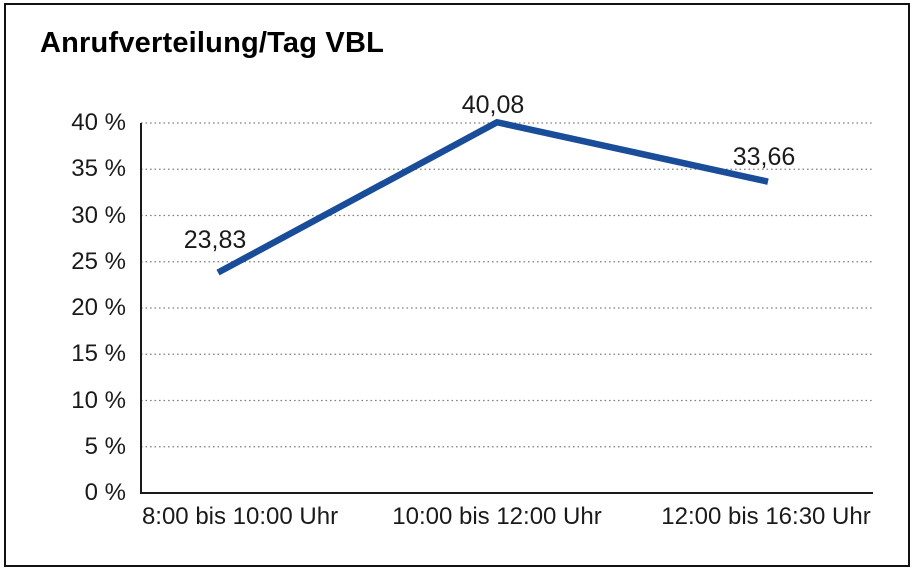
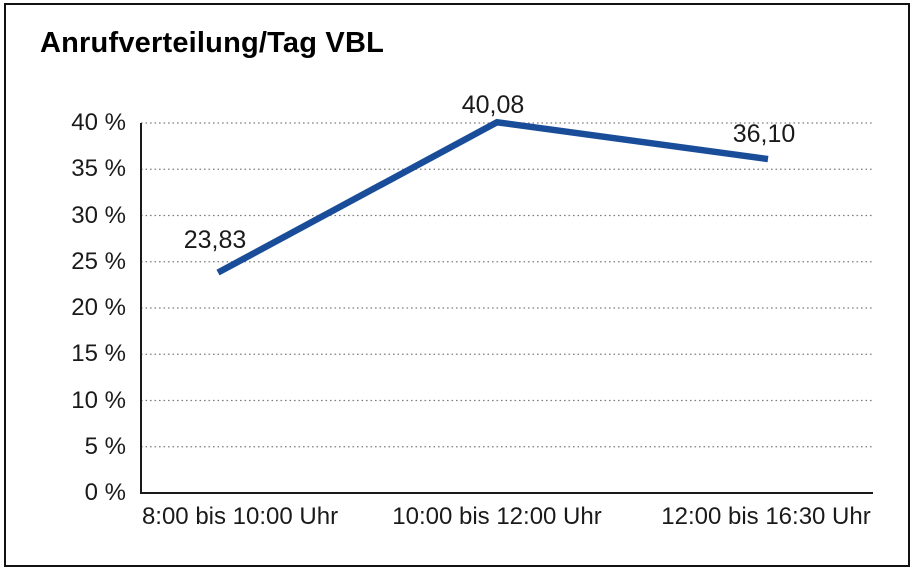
12:00 bis 16:30 Uhr: 33,66 -> 36,10
